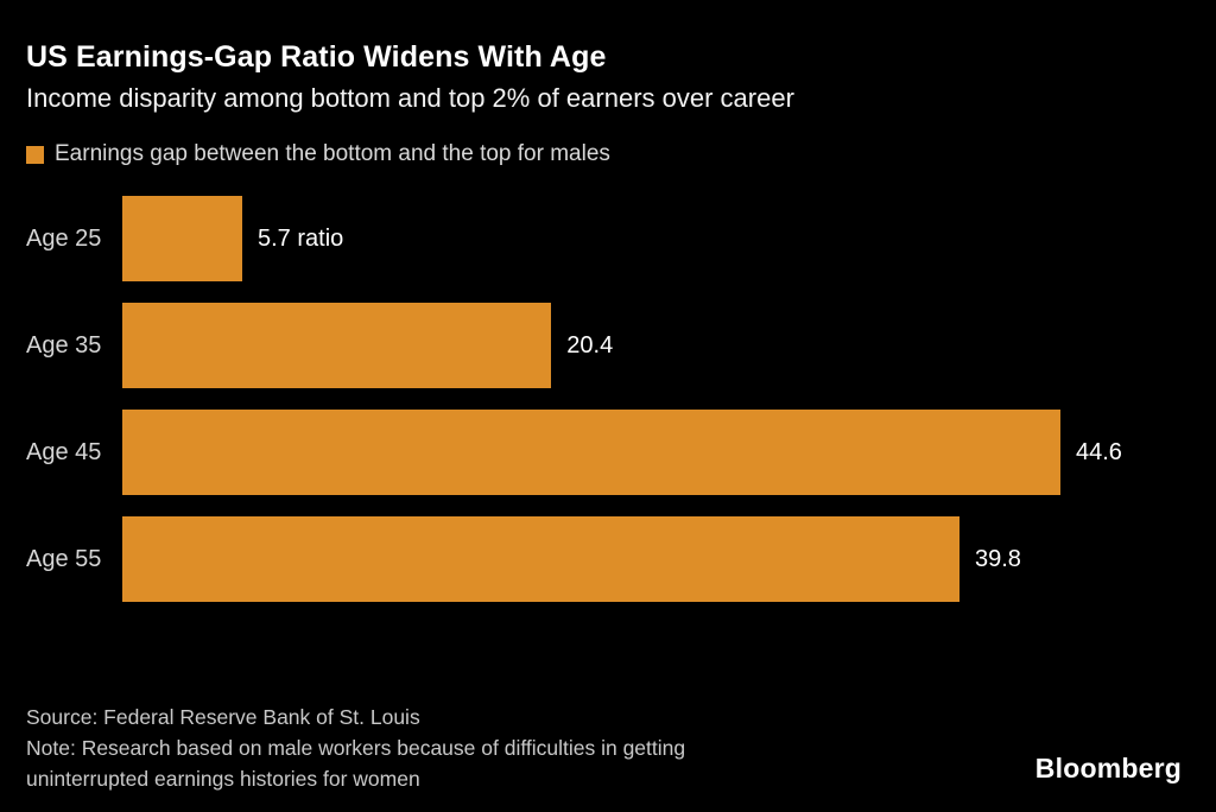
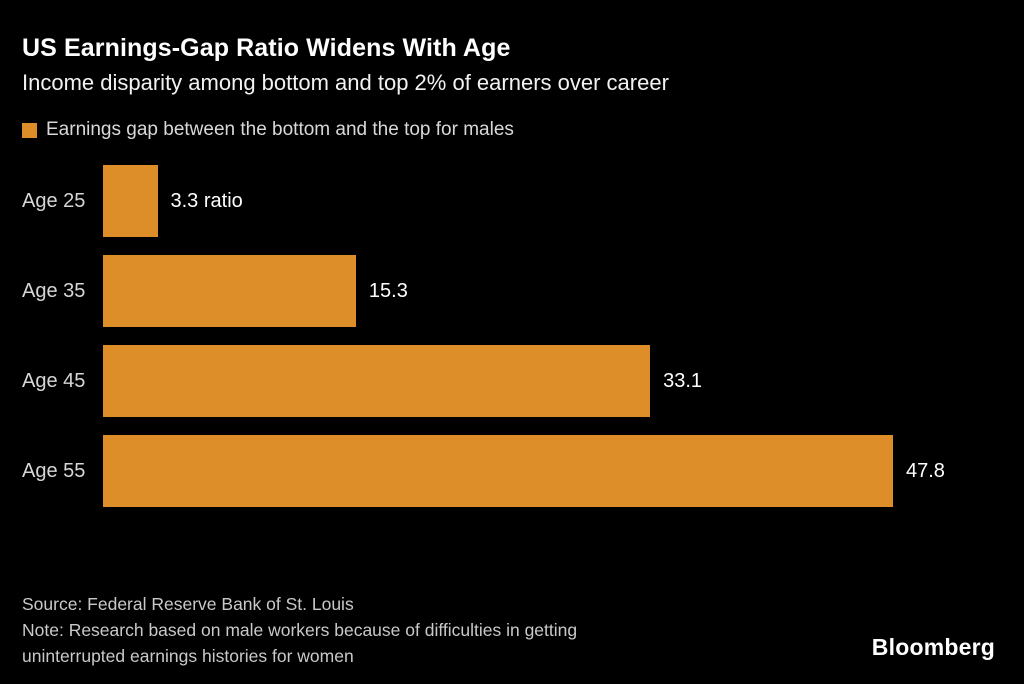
Age 25: 5.7 -> 3.3
Age 35: 20.4 -> 15.3
Age 45: 44.6 -> 33.1
Age 55: 39.8 -> 47.8
